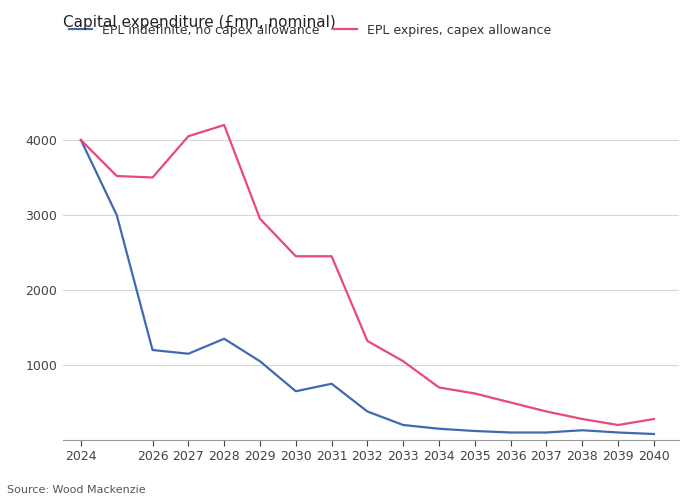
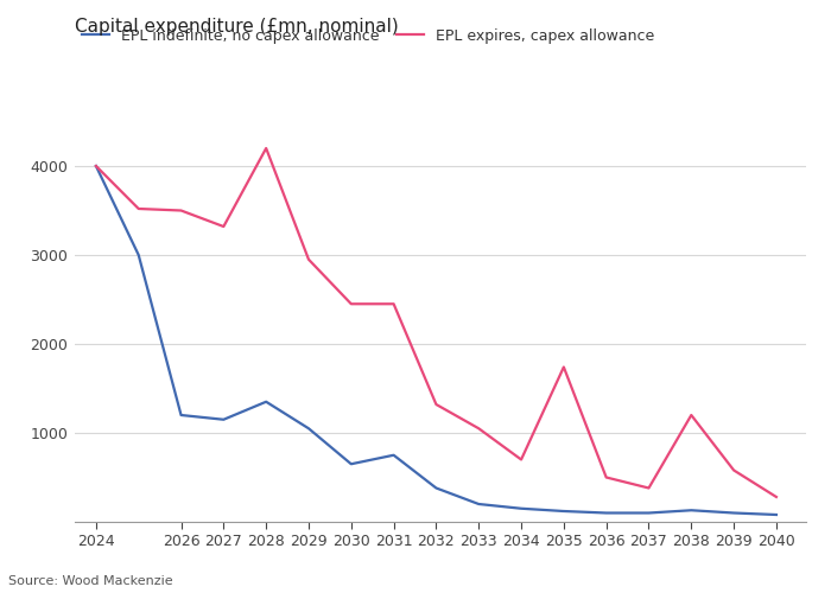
EPL expires, capex allowance/2027: 4050 -> 3320
EPL expires, capex allowance/2035: 620 -> 1740
EPL expires, capex allowance/2038: 280 -> 1200
EPL expires, capex allowance/2039: 200 -> 580
